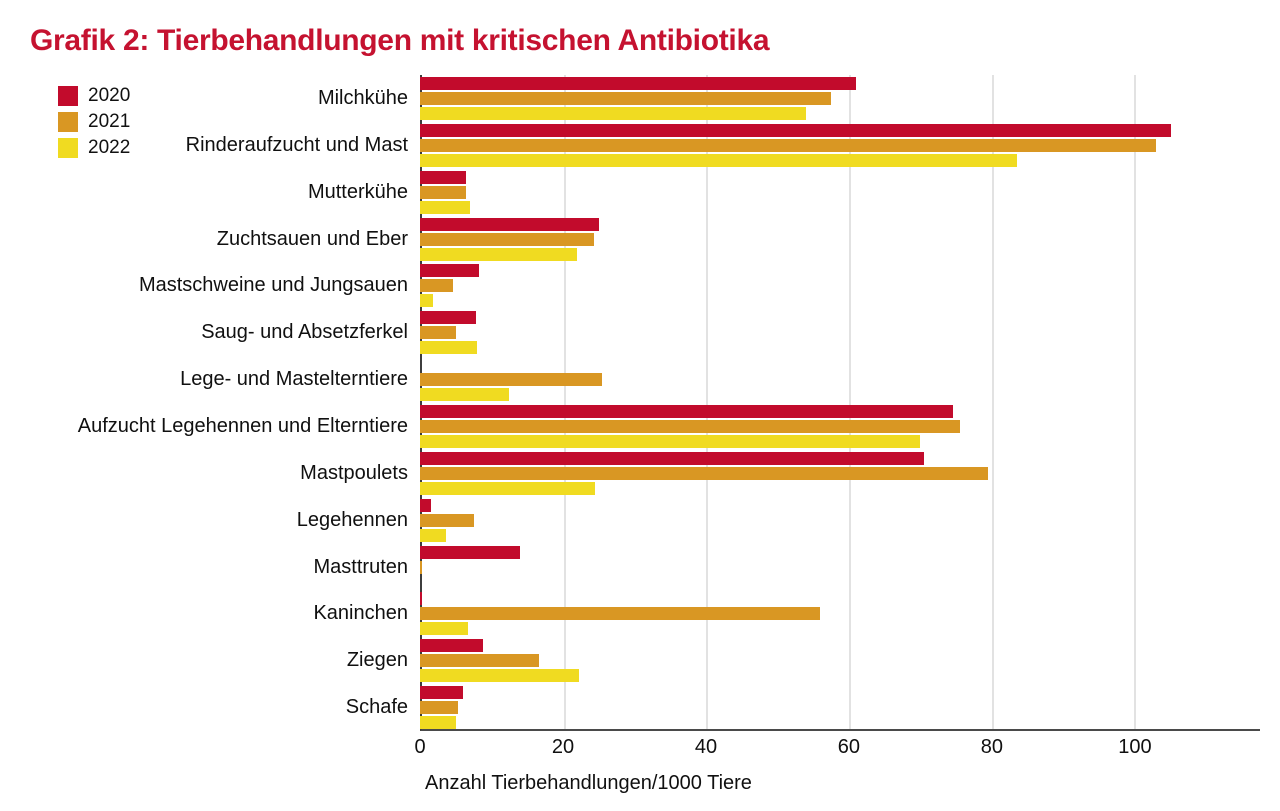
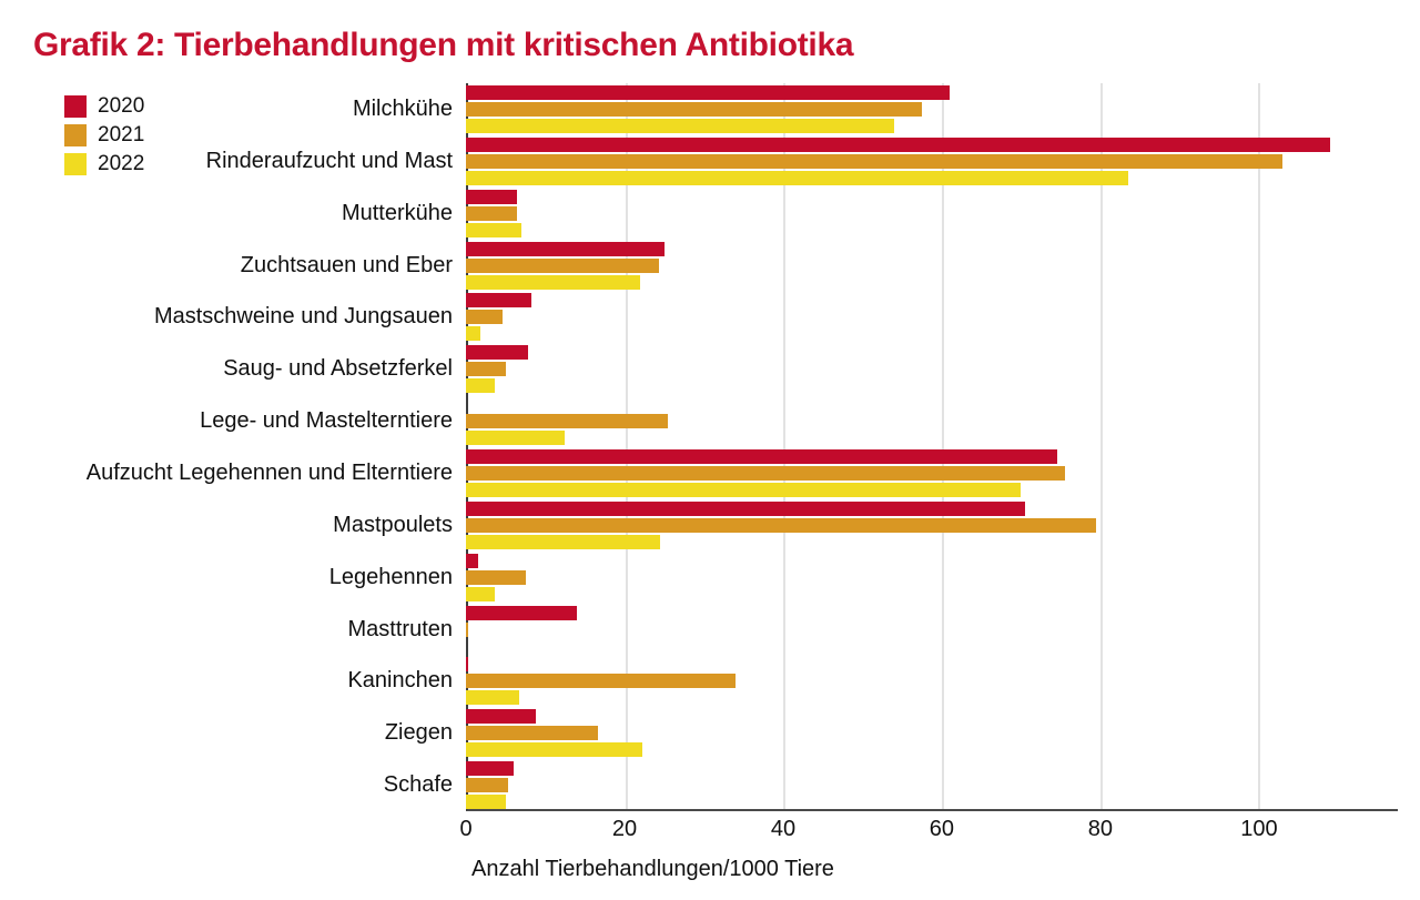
2020/Rinderaufzucht und Mast: 105 -> 109
2022/Saug- und Absetzferkel: 8 -> 4
2021/Kaninchen: 56 -> 34
